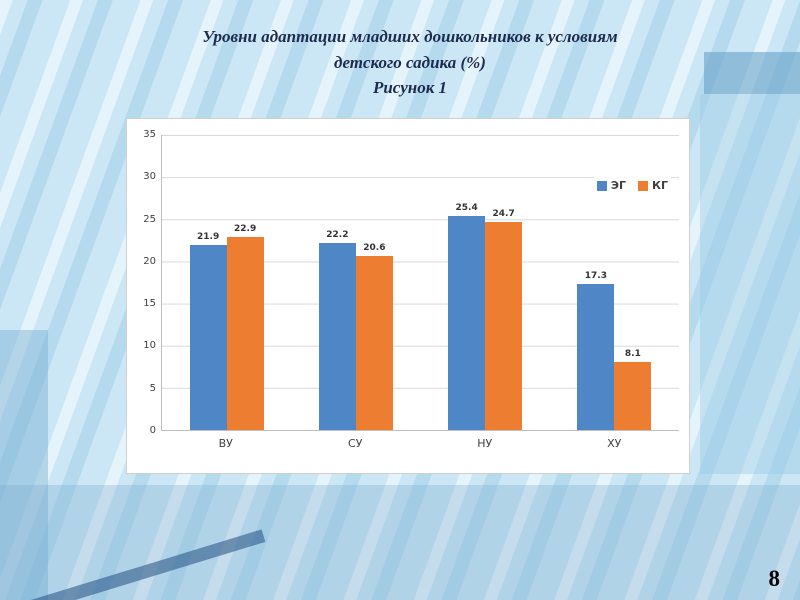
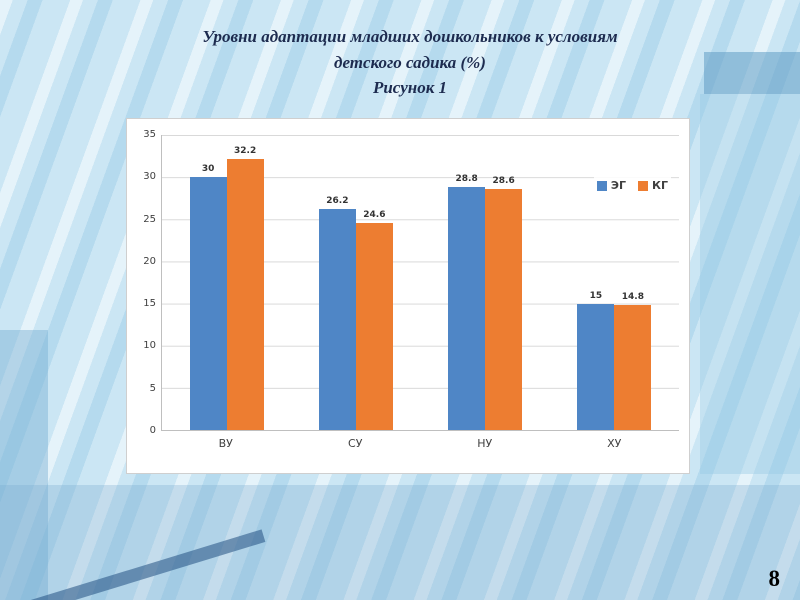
ЭГ/ВУ: 21.9 -> 30
КГ/ВУ: 22.9 -> 32.2
ЭГ/СУ: 22.2 -> 26.2
КГ/СУ: 20.6 -> 24.6
ЭГ/НУ: 25.4 -> 28.8
КГ/НУ: 24.7 -> 28.6
ЭГ/ХУ: 17.3 -> 15
КГ/ХУ: 8.1 -> 14.8
